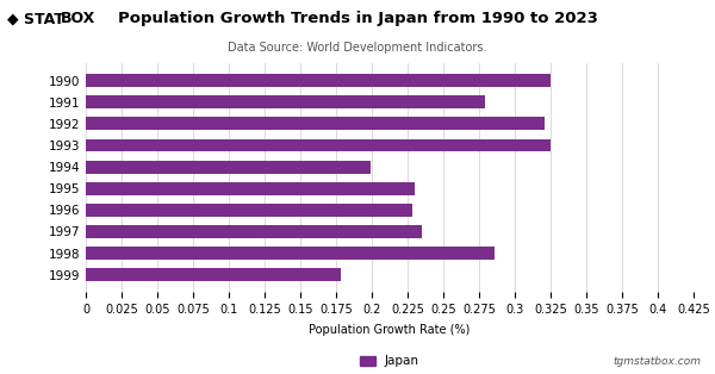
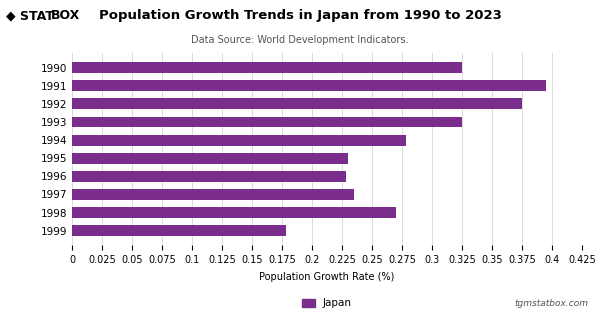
1991: 0.279 -> 0.395
1992: 0.321 -> 0.375
1994: 0.199 -> 0.278
1998: 0.286 -> 0.270
